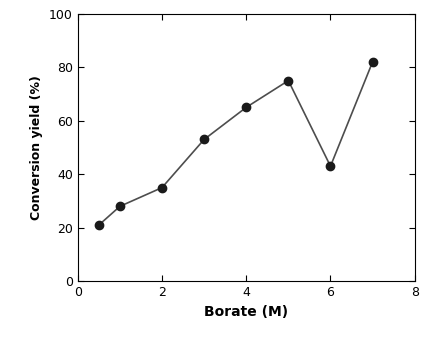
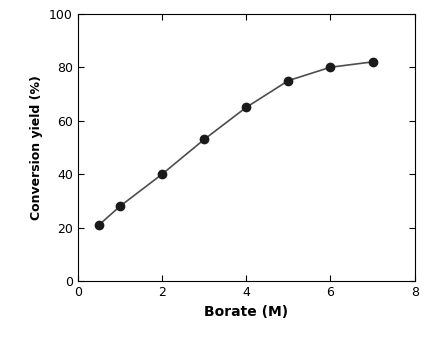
2: 35 -> 40
6: 43 -> 80
